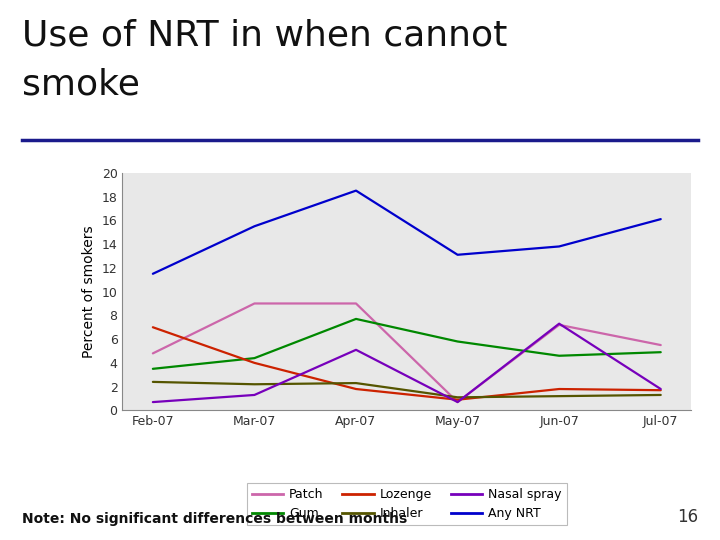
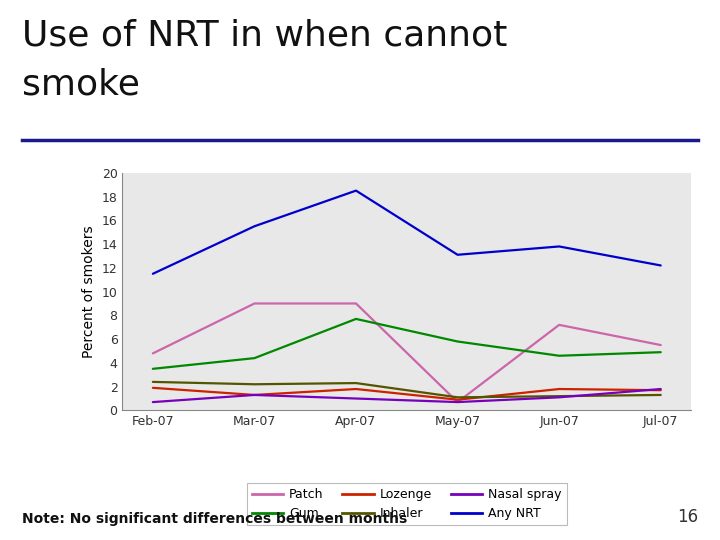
Lozenge/Feb-07: 7.0 -> 1.9
Lozenge/Mar-07: 4.0 -> 1.3
Nasal spray/Apr-07: 5.1 -> 1.0
Nasal spray/Jun-07: 7.3 -> 1.1
Any NRT/Jul-07: 16.1 -> 12.2
